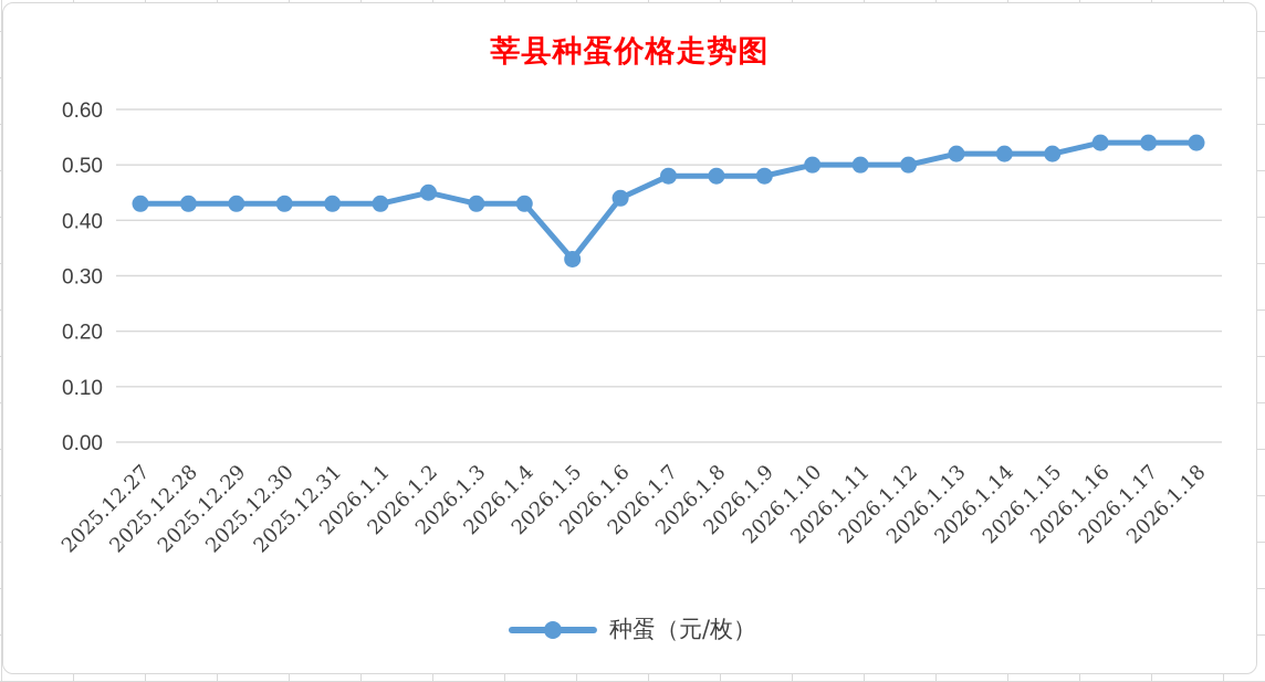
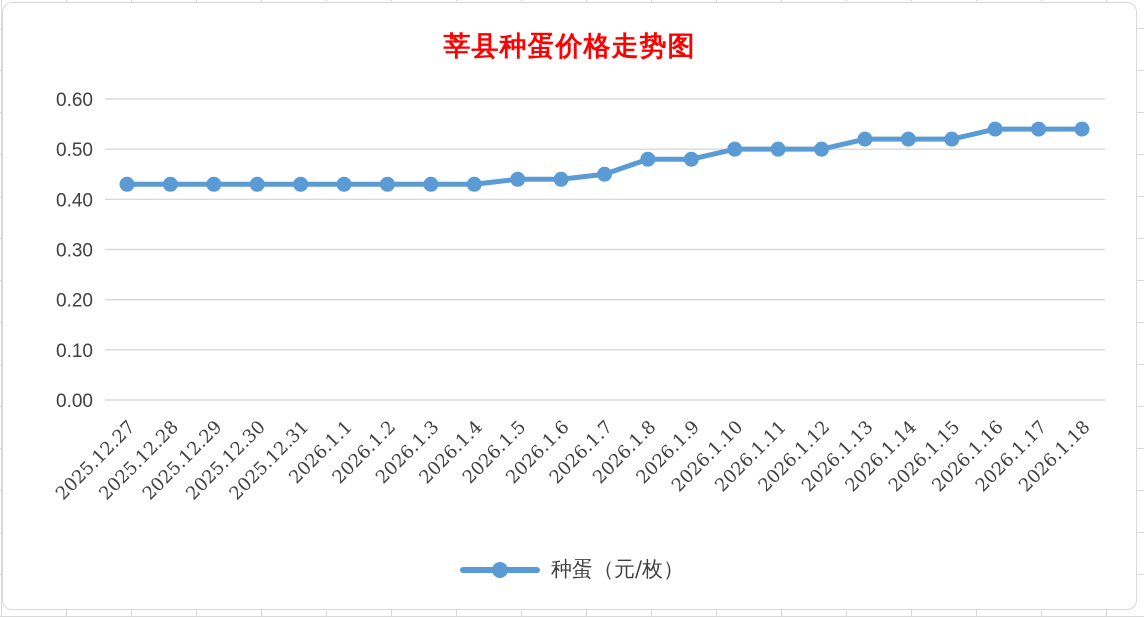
2026.1.2: 0.45 -> 0.43
2026.1.5: 0.33 -> 0.44
2026.1.7: 0.48 -> 0.45
